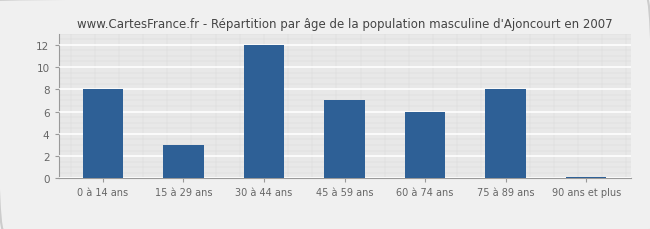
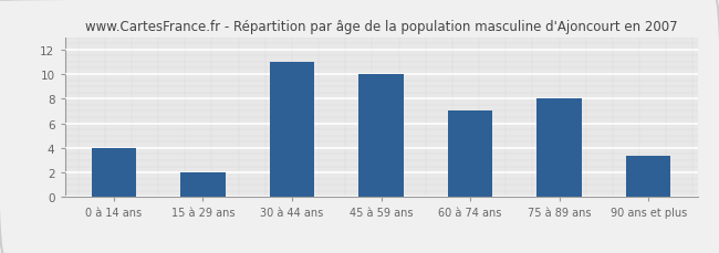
0 à 14 ans: 8.0 -> 4.0
15 à 29 ans: 3.0 -> 2.0
30 à 44 ans: 12.0 -> 11.0
45 à 59 ans: 7.0 -> 10.0
60 à 74 ans: 6.0 -> 7.0
90 ans et plus: 0.1 -> 3.4
